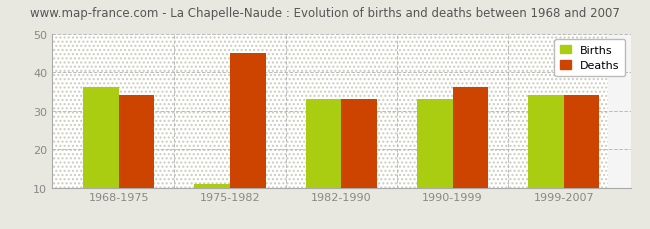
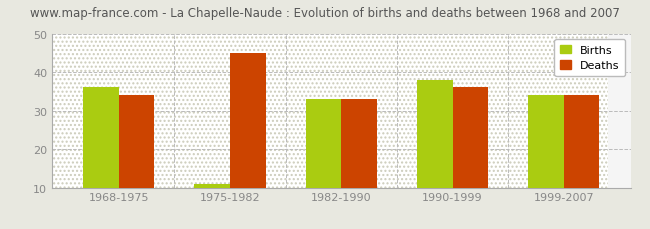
Births/1990-1999: 33 -> 38
